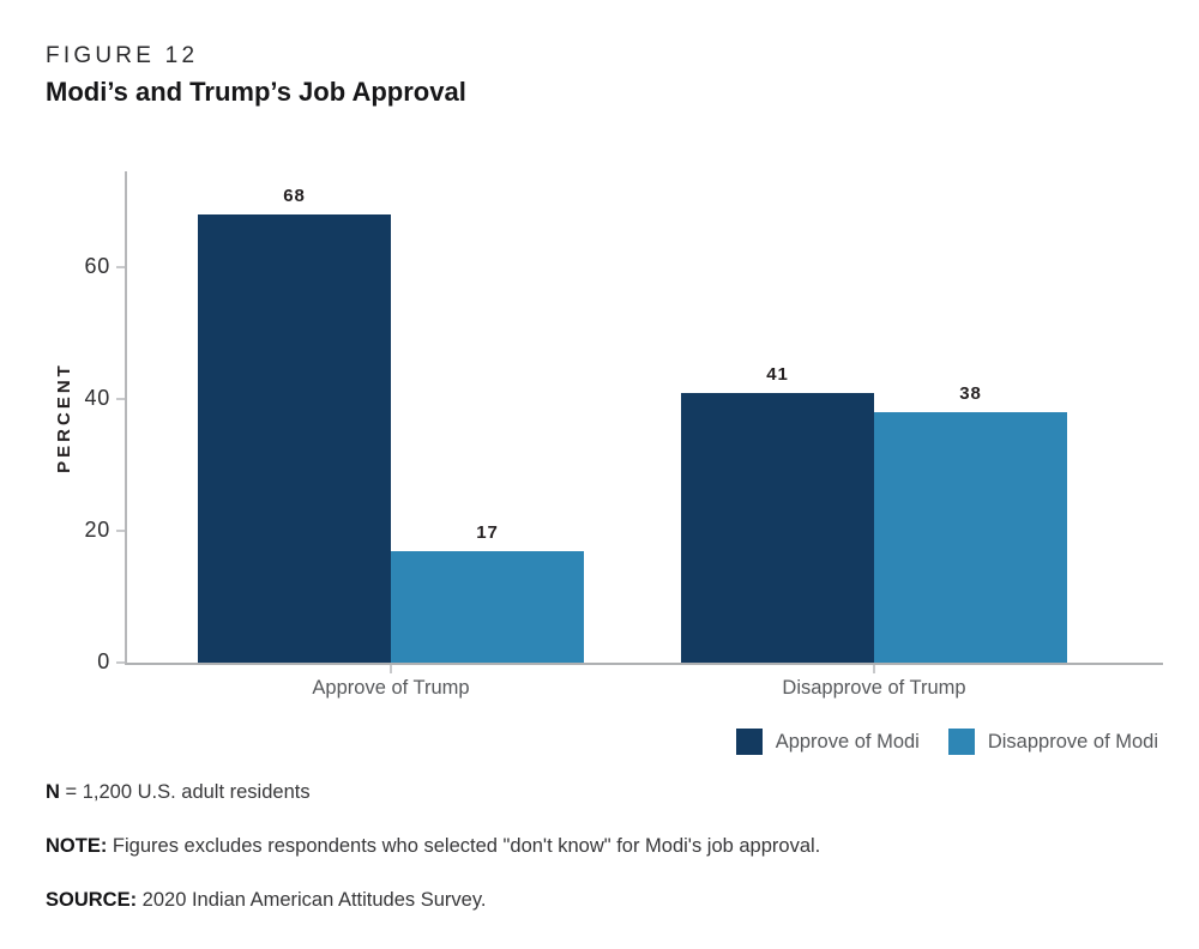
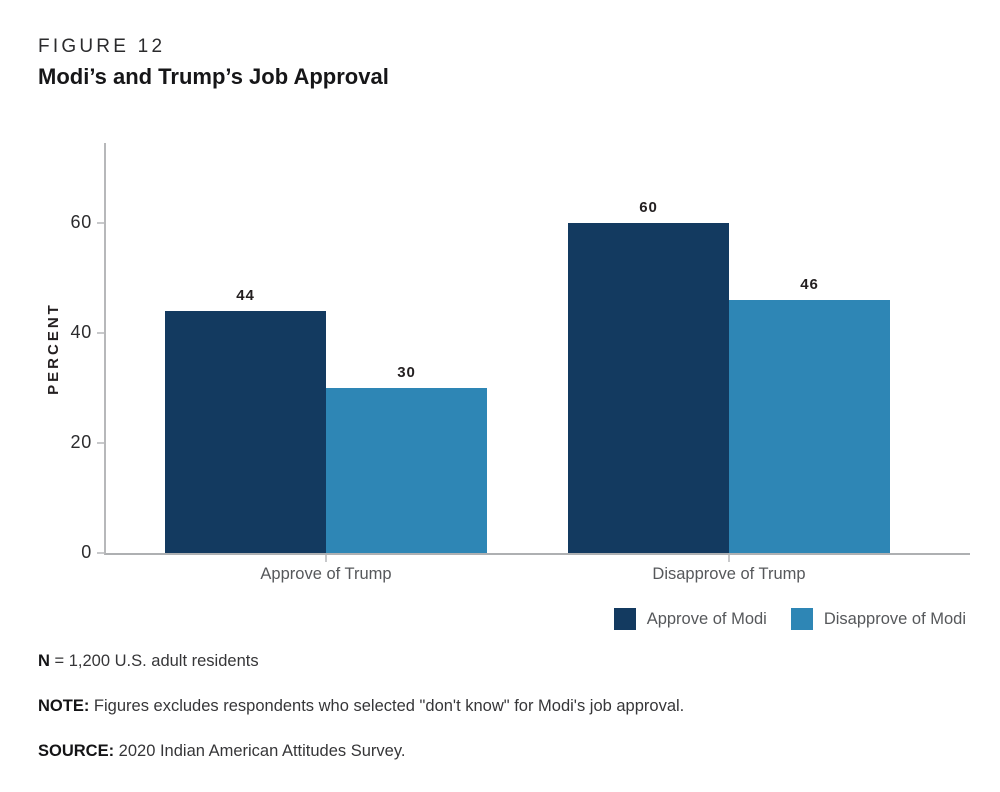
Approve of Modi/Approve of Trump: 68 -> 44
Disapprove of Modi/Approve of Trump: 17 -> 30
Approve of Modi/Disapprove of Trump: 41 -> 60
Disapprove of Modi/Disapprove of Trump: 38 -> 46
